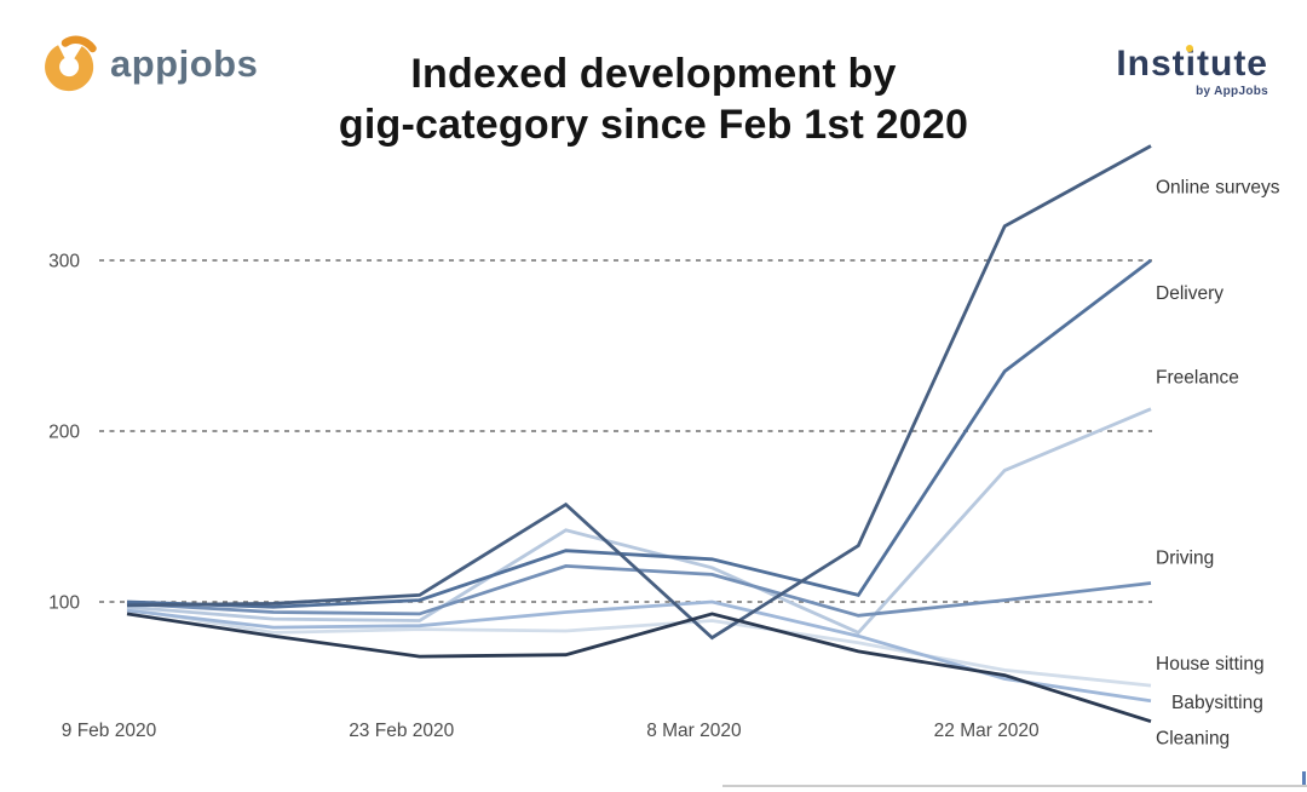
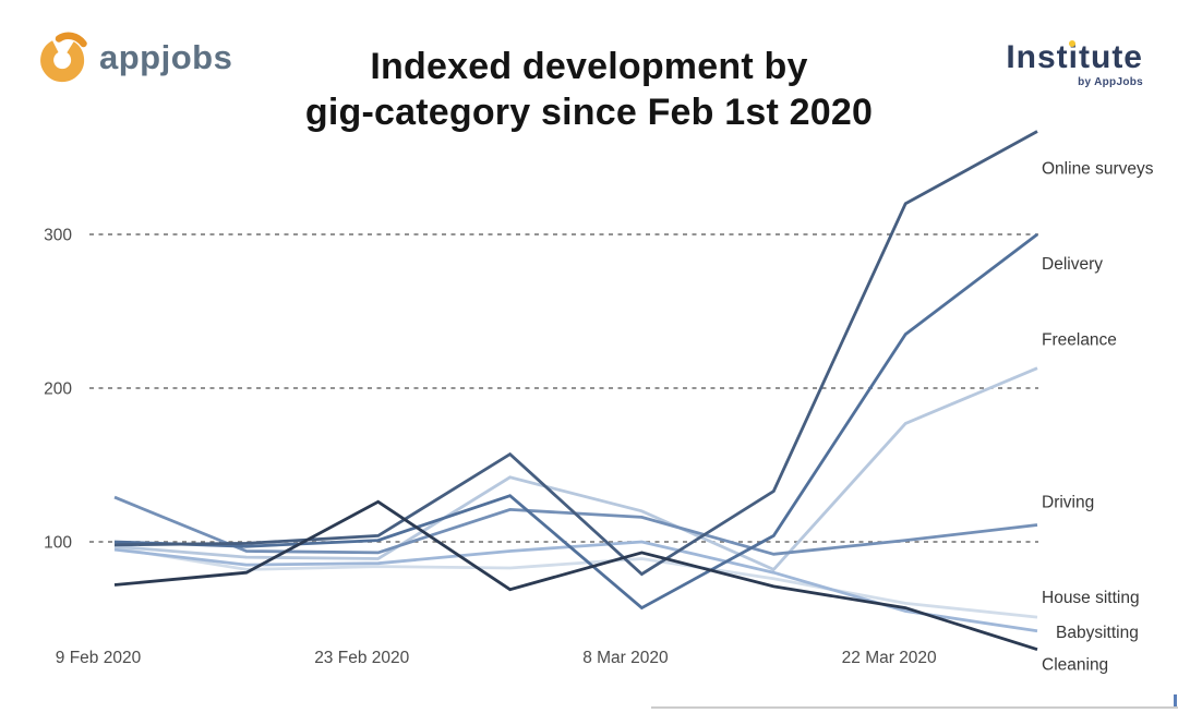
Driving/9 Feb 2020: 99 -> 129
Cleaning/9 Feb 2020: 93 -> 72
Cleaning/23 Feb 2020: 68 -> 126
Delivery/8 Mar 2020: 125 -> 57
